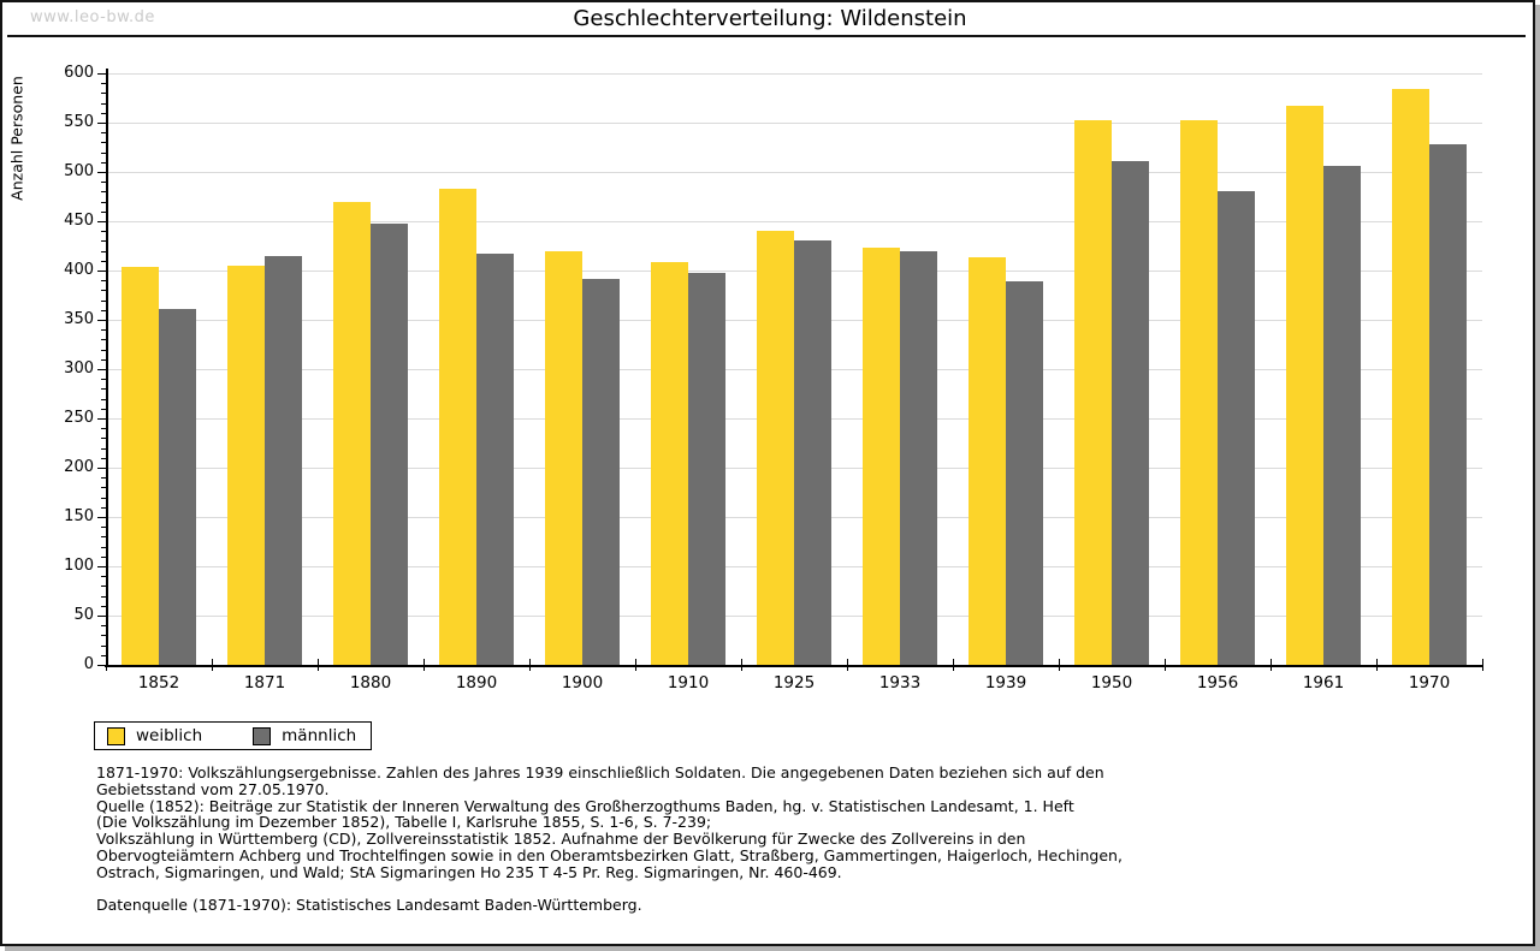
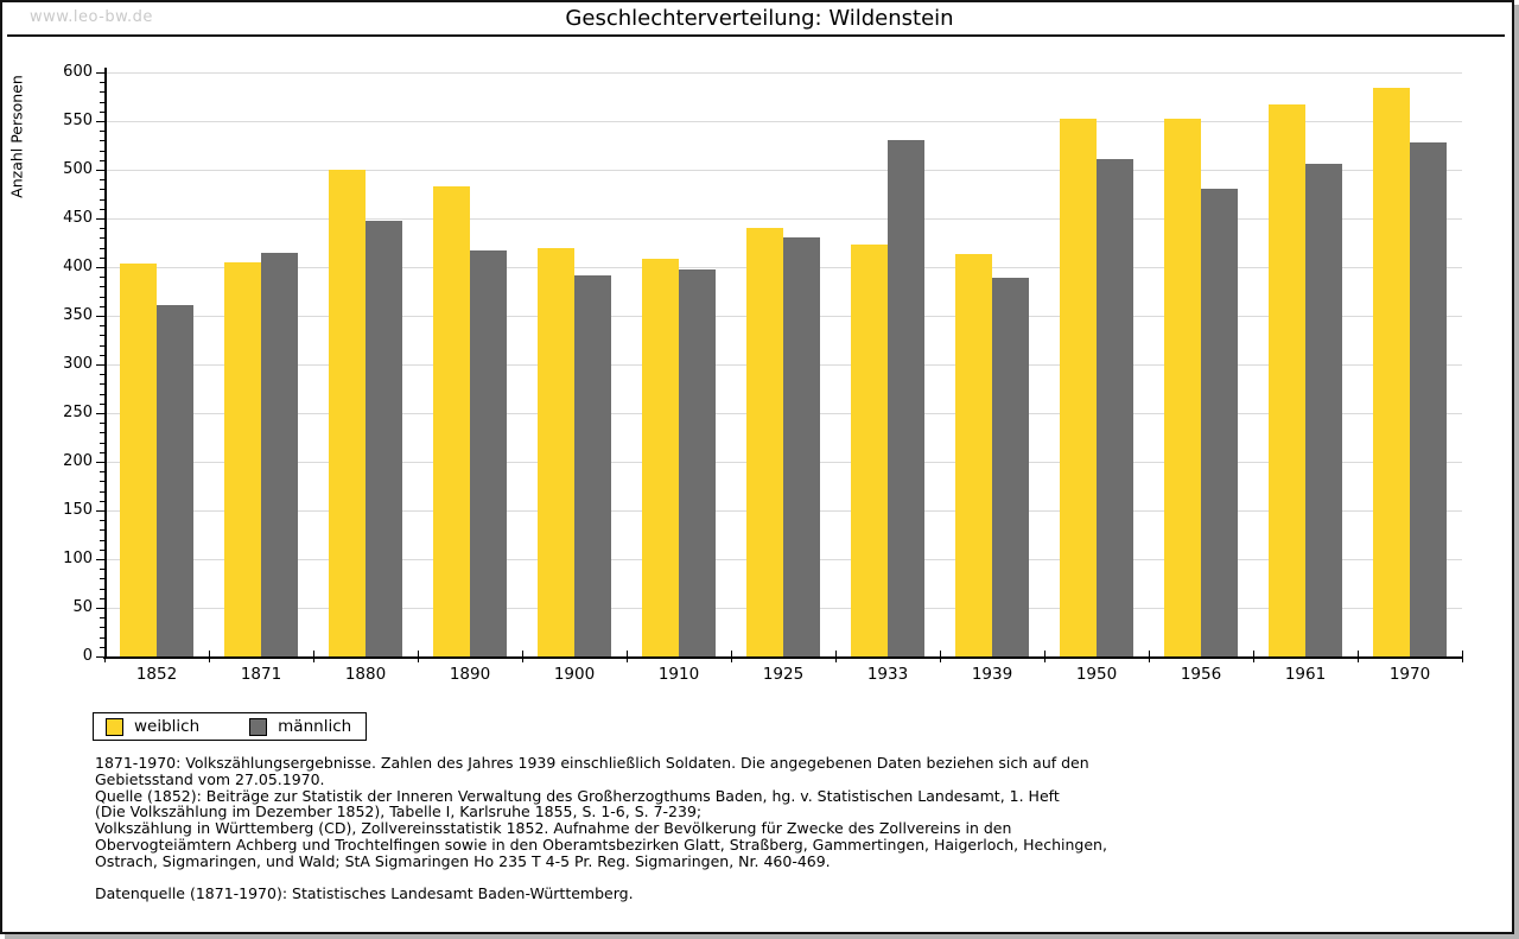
weiblich/1880: 470 -> 500
männlich/1933: 420 -> 530
